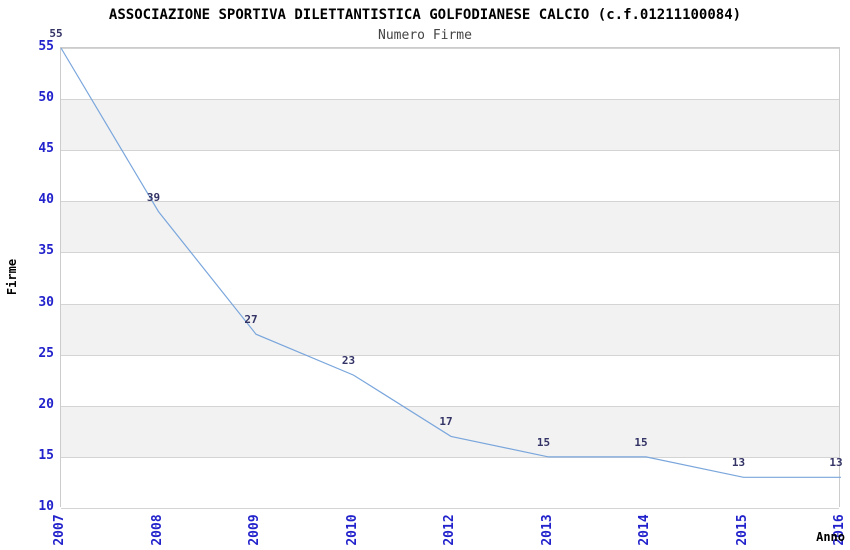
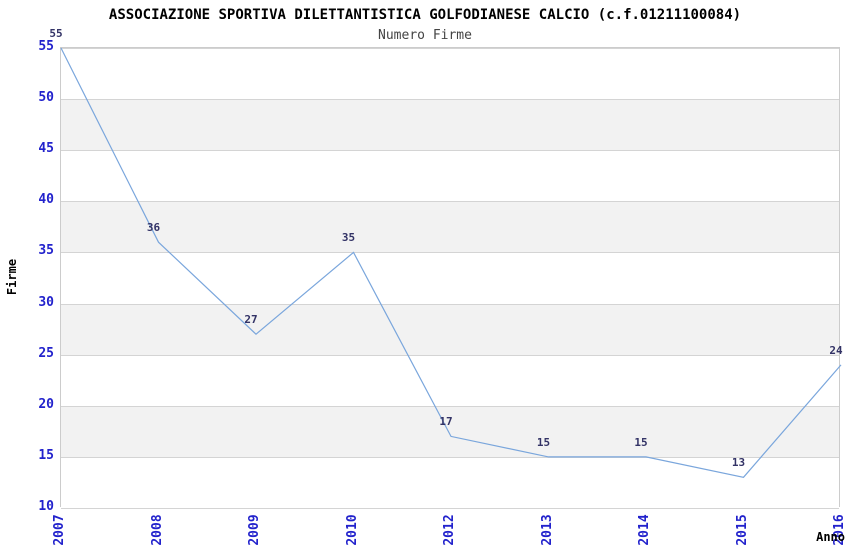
2008: 39 -> 36
2010: 23 -> 35
2016: 13 -> 24
